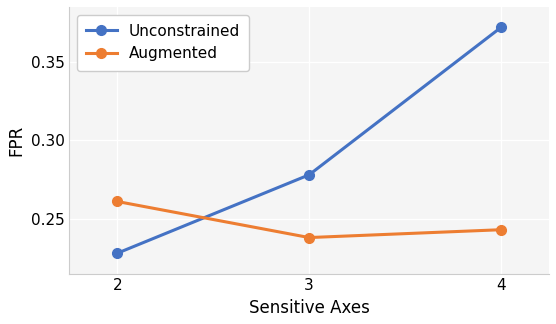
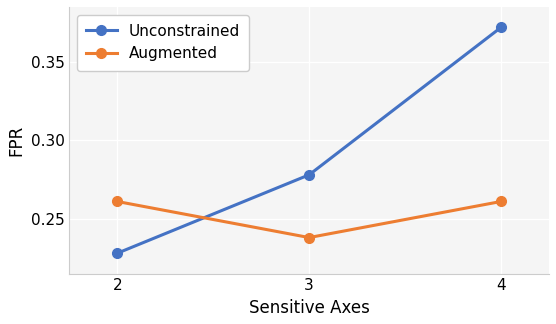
Augmented/4: 0.243 -> 0.261
